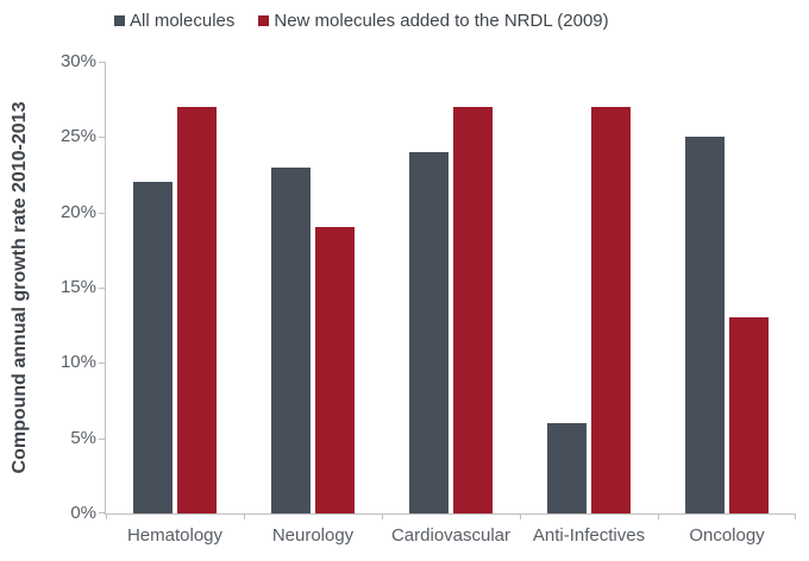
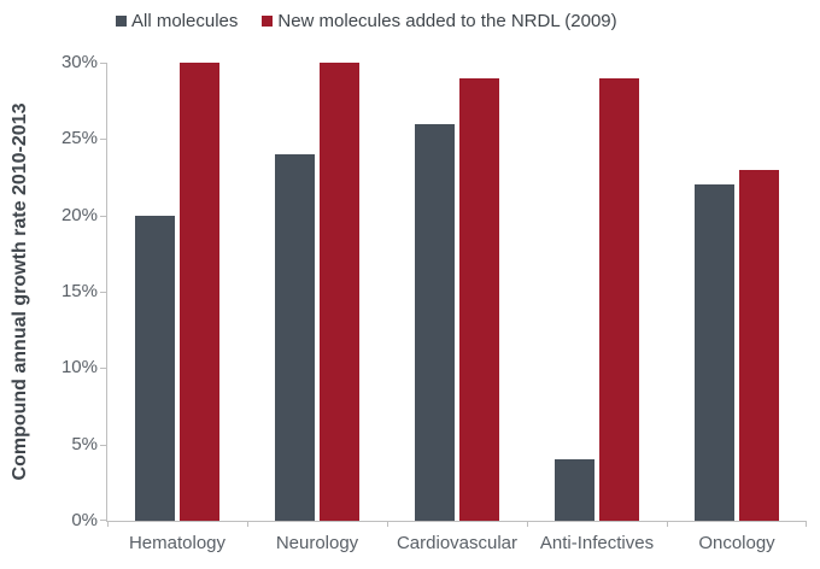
All molecules/Hematology: 22% -> 20%
New molecules added to the NRDL (2009)/Hematology: 27% -> 30%
All molecules/Neurology: 23% -> 24%
New molecules added to the NRDL (2009)/Neurology: 19% -> 30%
All molecules/Cardiovascular: 24% -> 26%
New molecules added to the NRDL (2009)/Cardiovascular: 27% -> 29%
All molecules/Anti-Infectives: 6% -> 4%
New molecules added to the NRDL (2009)/Anti-Infectives: 27% -> 29%
All molecules/Oncology: 25% -> 22%
New molecules added to the NRDL (2009)/Oncology: 13% -> 23%
